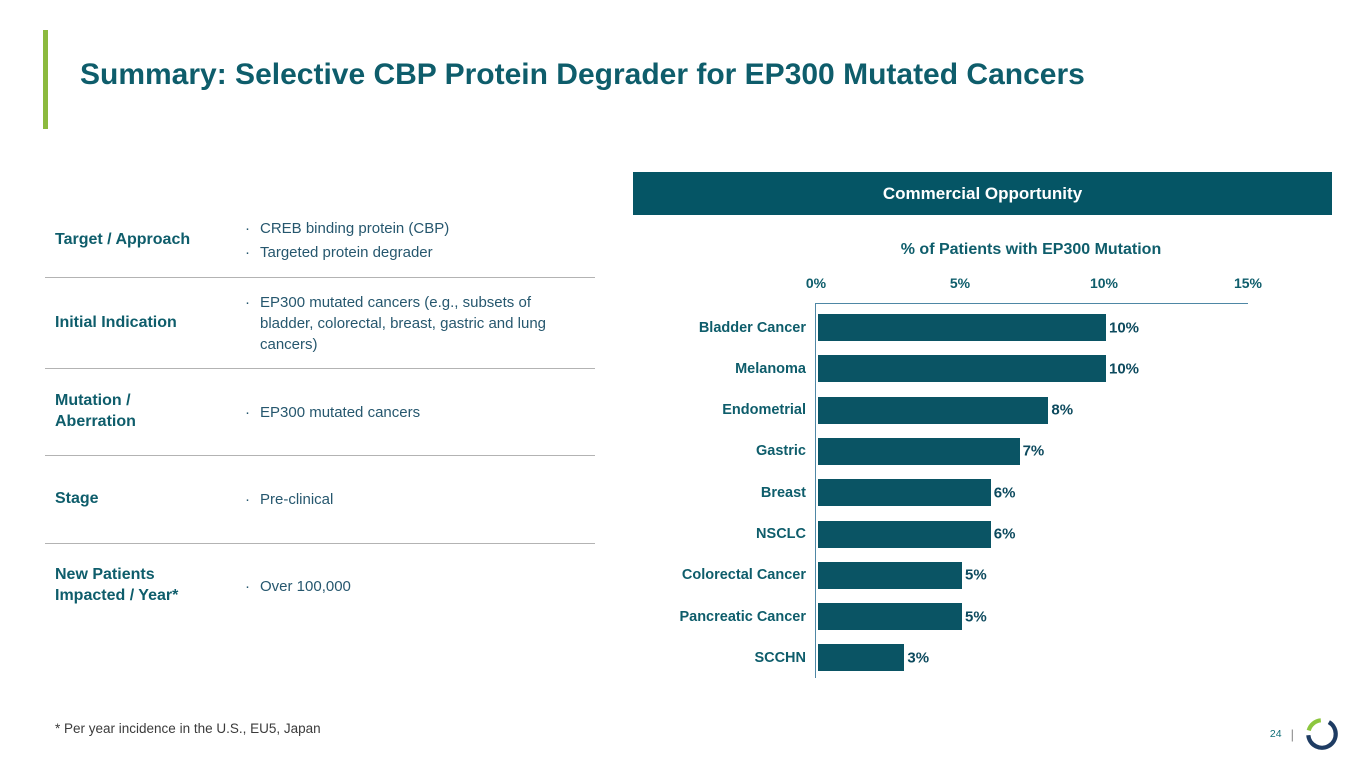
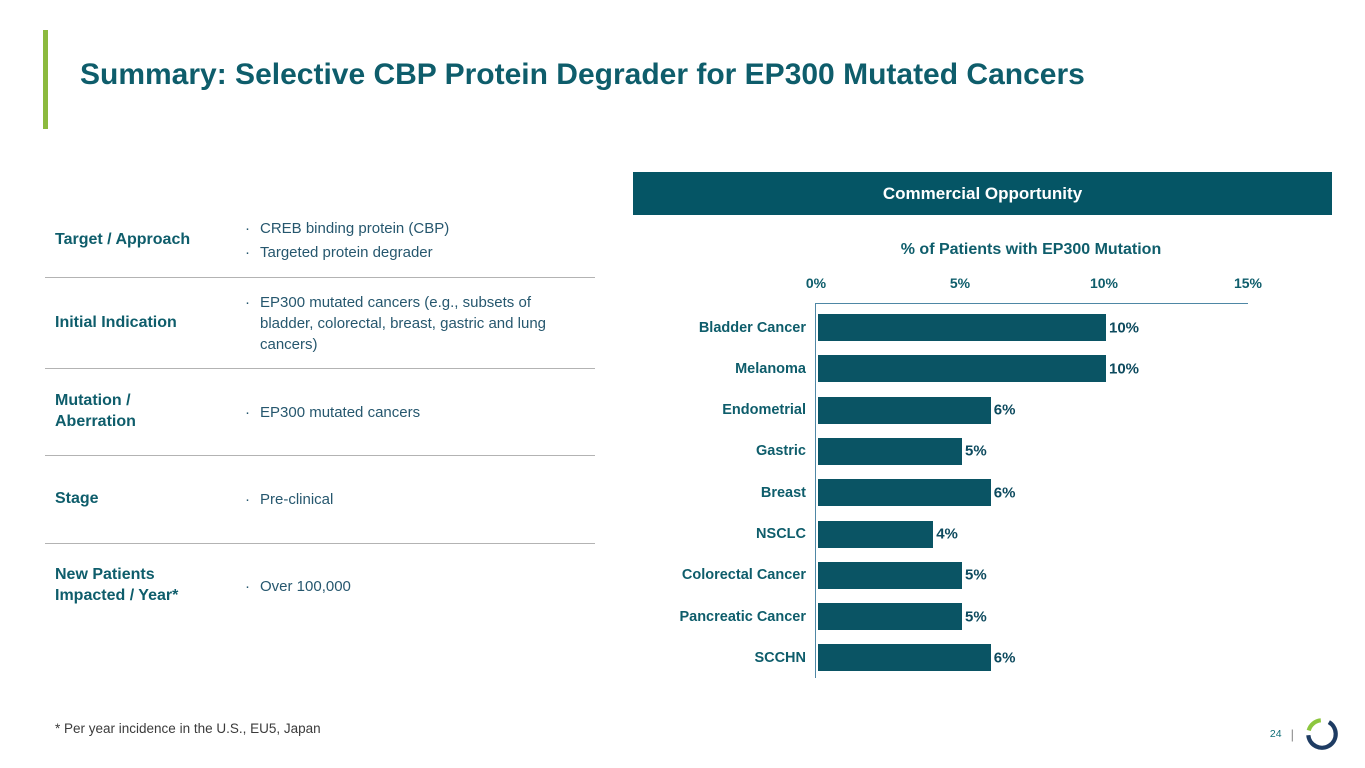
Endometrial: 8% -> 6%
Gastric: 7% -> 5%
NSCLC: 6% -> 4%
SCCHN: 3% -> 6%
